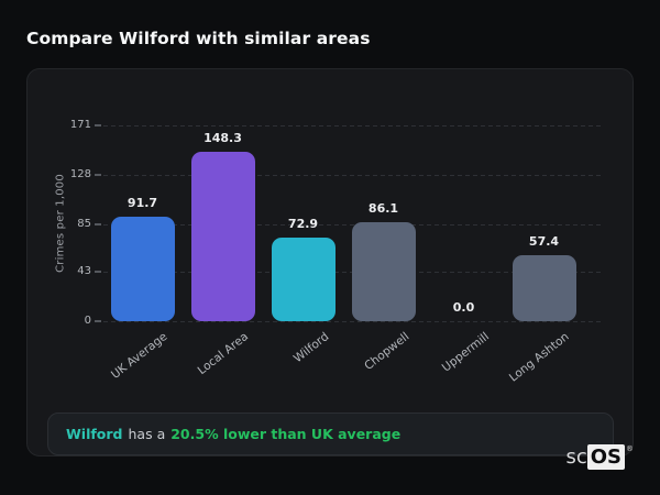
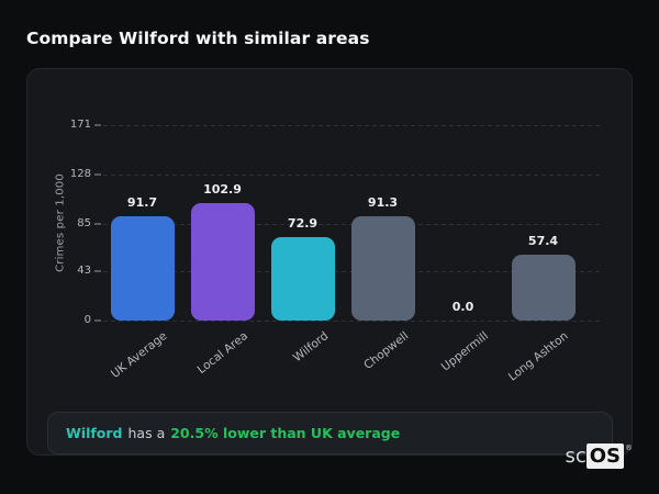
Local Area: 148.3 -> 102.9
Chopwell: 86.1 -> 91.3
